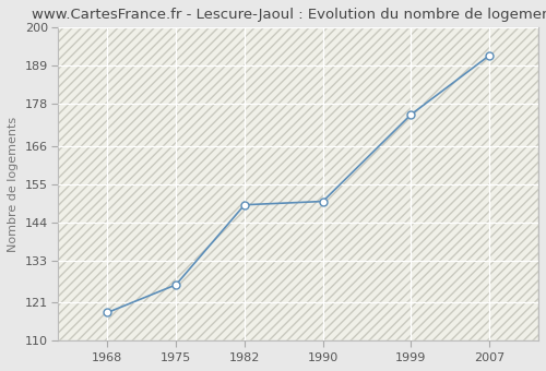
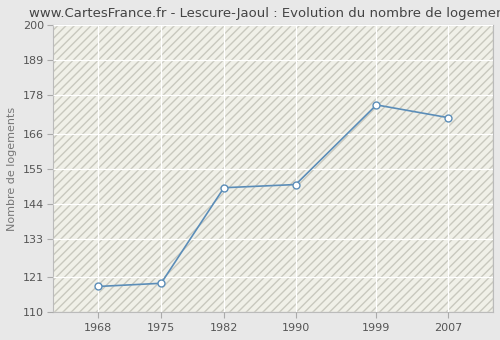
1975: 126 -> 119
2007: 192 -> 171
